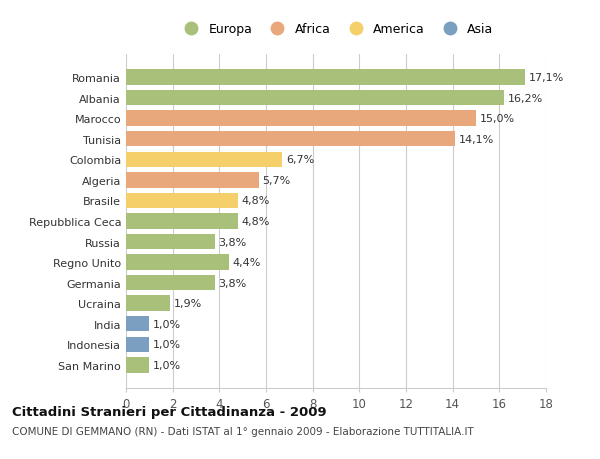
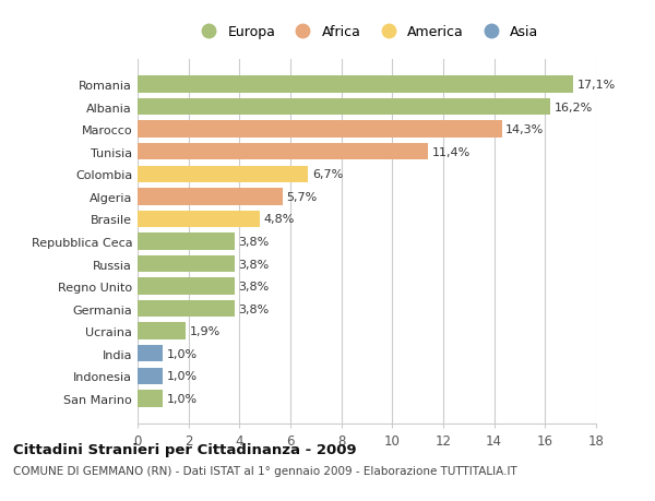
Marocco: 15,0% -> 14,3%
Tunisia: 14,1% -> 11,4%
Repubblica Ceca: 4,8% -> 3,8%
Regno Unito: 4,4% -> 3,8%
